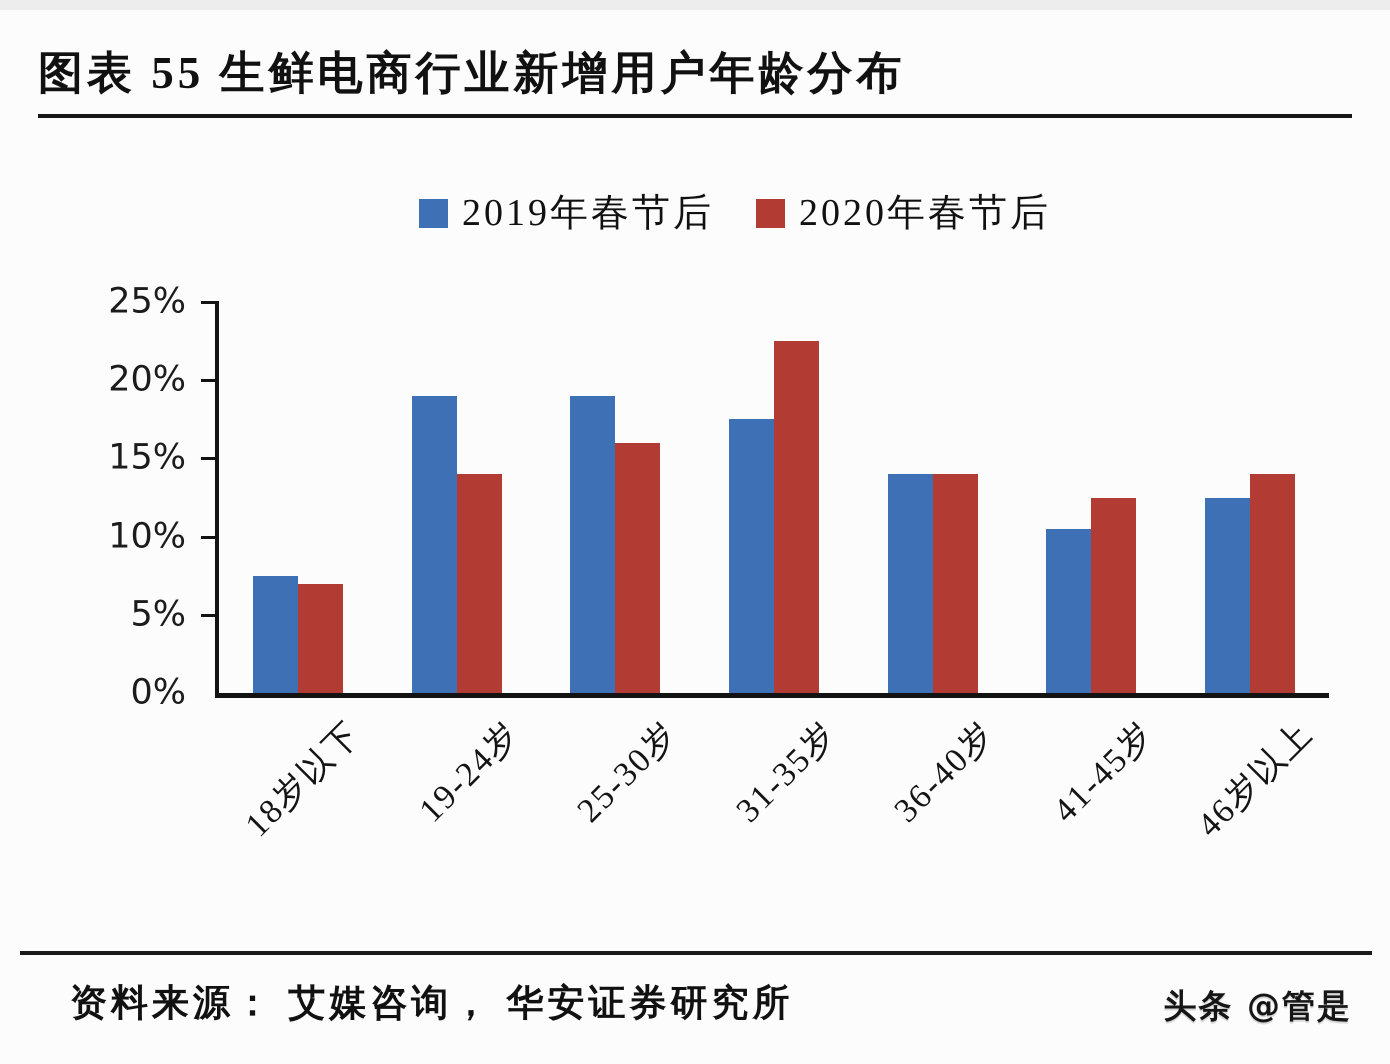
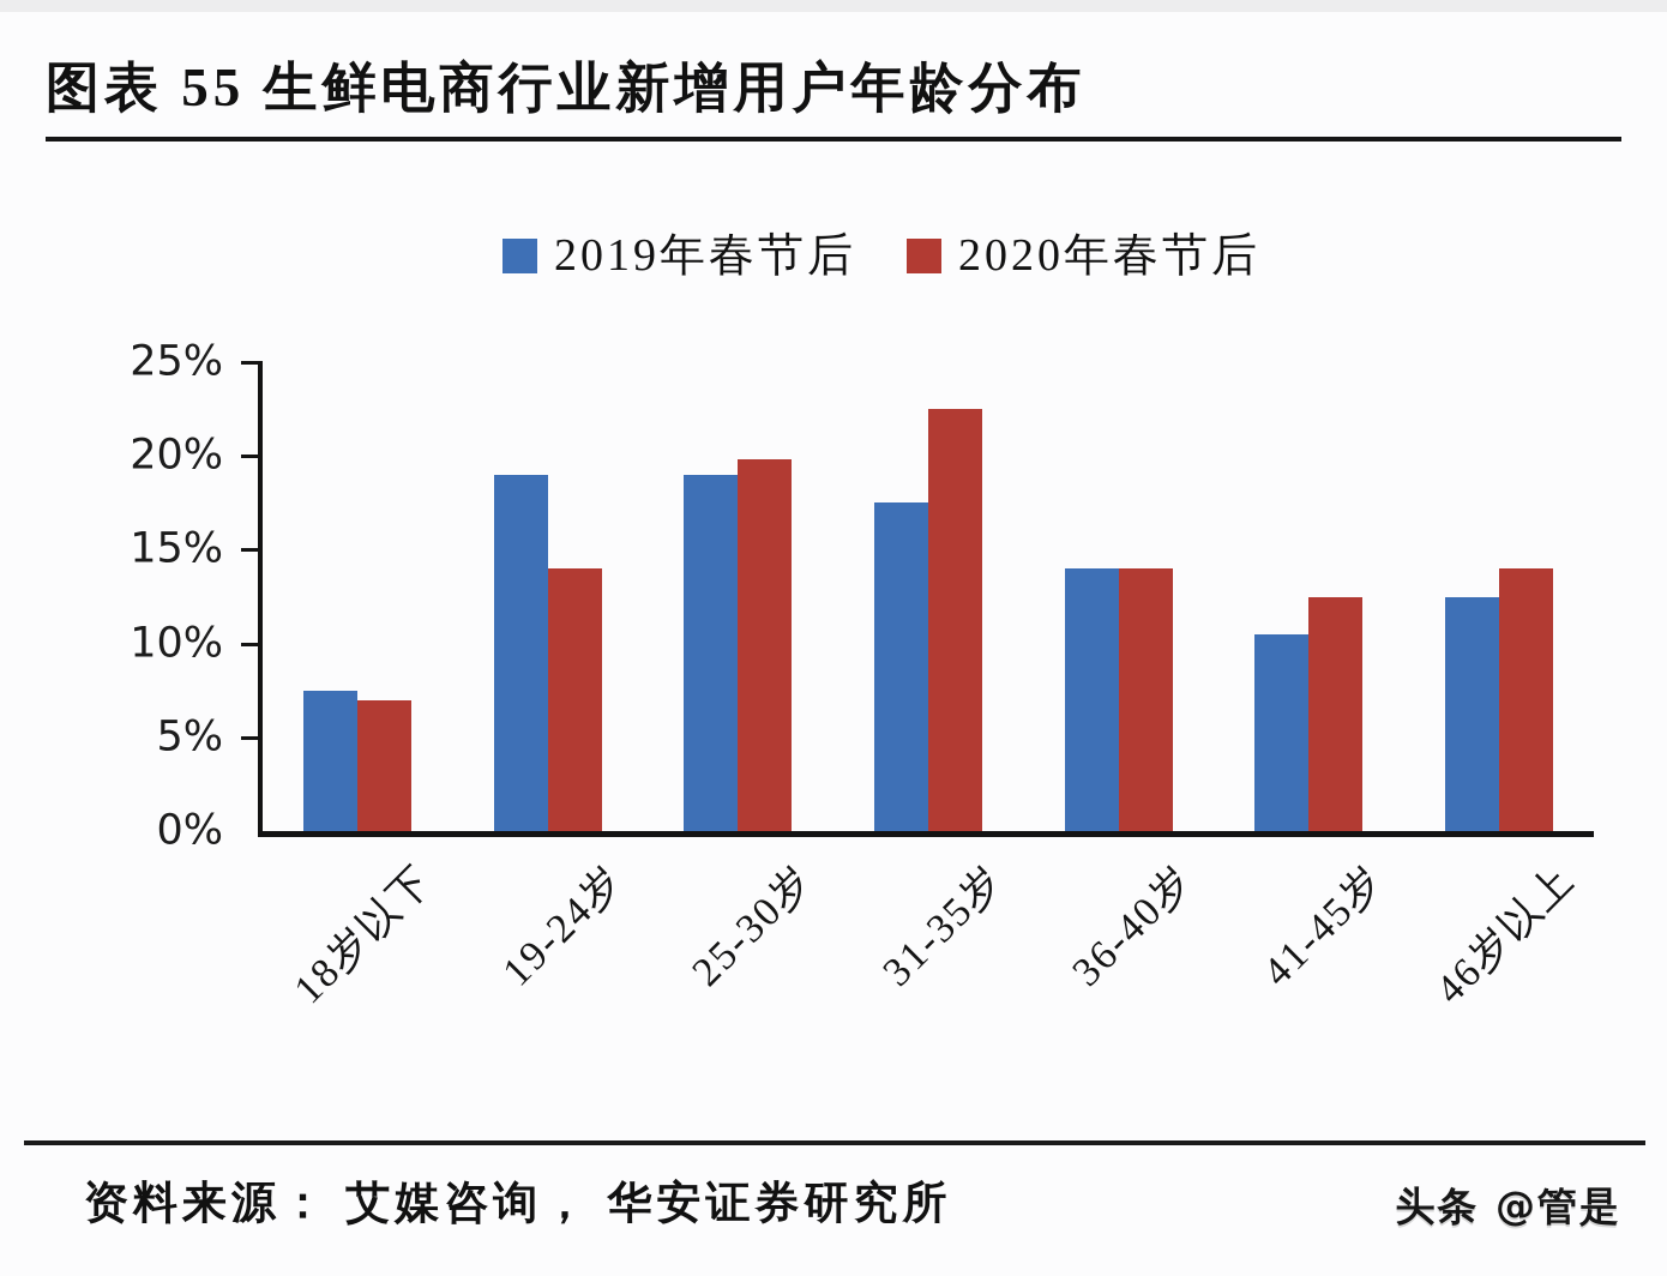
2020年春节后/25-30岁: 16.0% -> 19.8%
